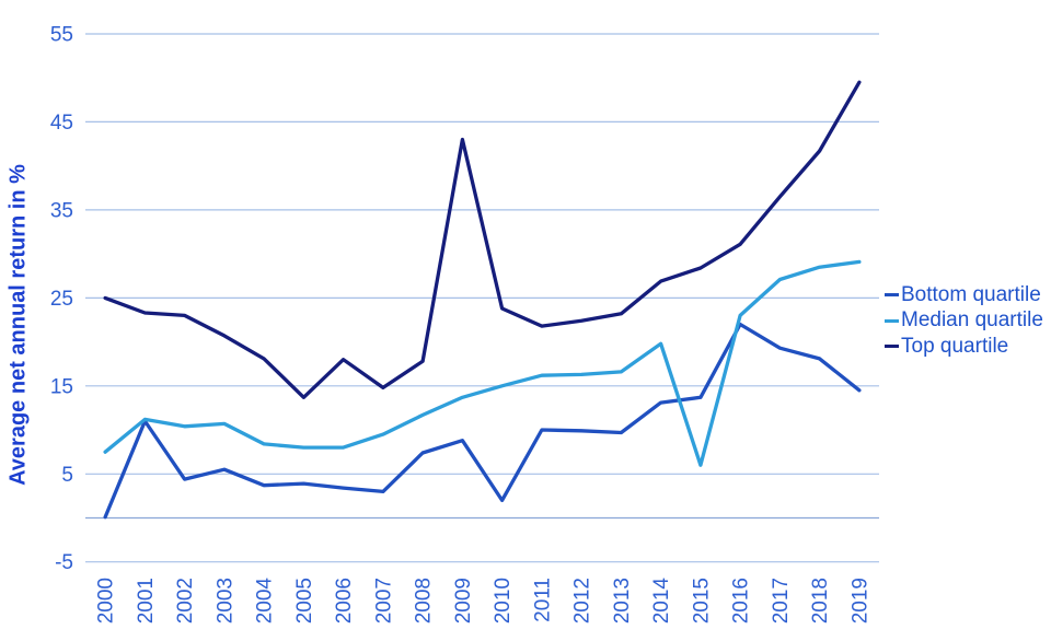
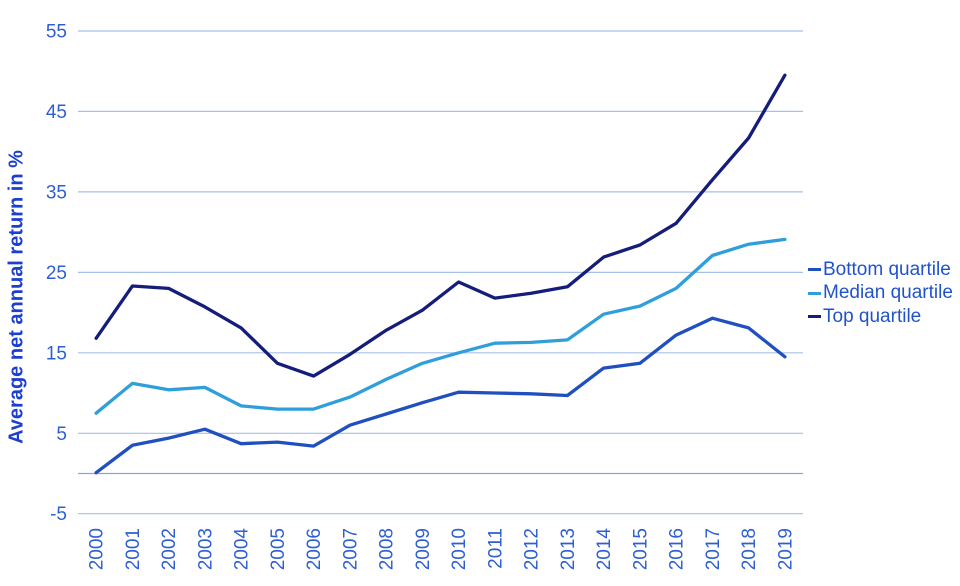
Top quartile/2000: 25 -> 17
Bottom quartile/2001: 11 -> 4
Top quartile/2006: 18 -> 12
Bottom quartile/2007: 3 -> 6
Top quartile/2009: 43 -> 20
Bottom quartile/2010: 2 -> 10
Median quartile/2015: 6 -> 21
Bottom quartile/2016: 22 -> 17
